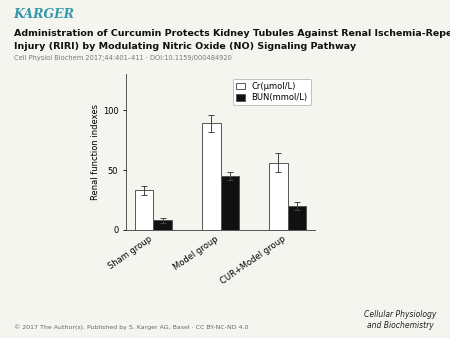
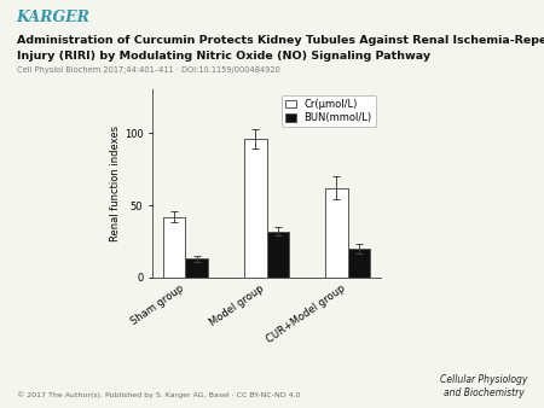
Cr(μmol/L)/Sham group: 33 -> 42
BUN(mmol/L)/Sham group: 8 -> 13
Cr(μmol/L)/Model group: 89 -> 96
BUN(mmol/L)/Model group: 45 -> 32
Cr(μmol/L)/CUR+Model group: 56 -> 62
